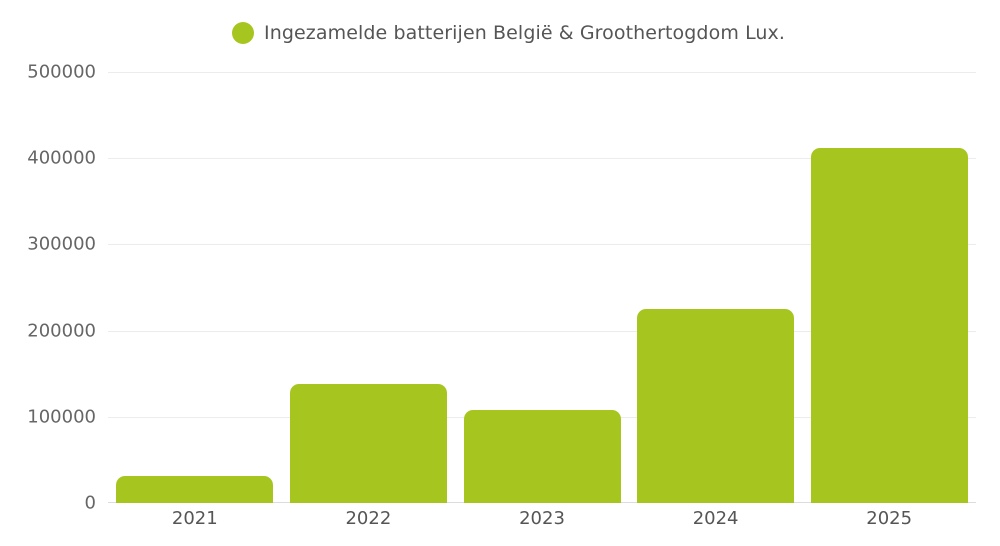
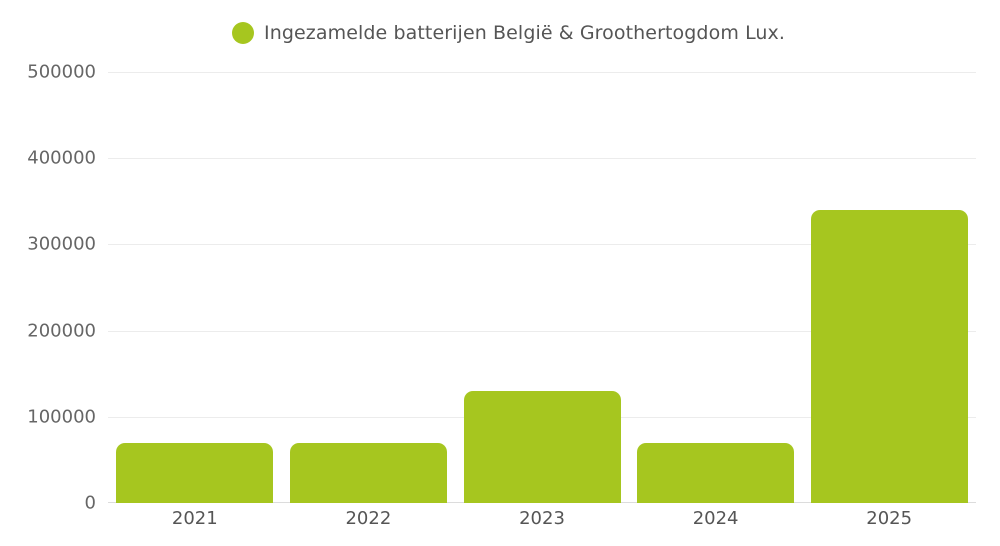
2021: 30000 -> 70000
2022: 140000 -> 70000
2023: 110000 -> 130000
2024: 220000 -> 70000
2025: 410000 -> 340000
